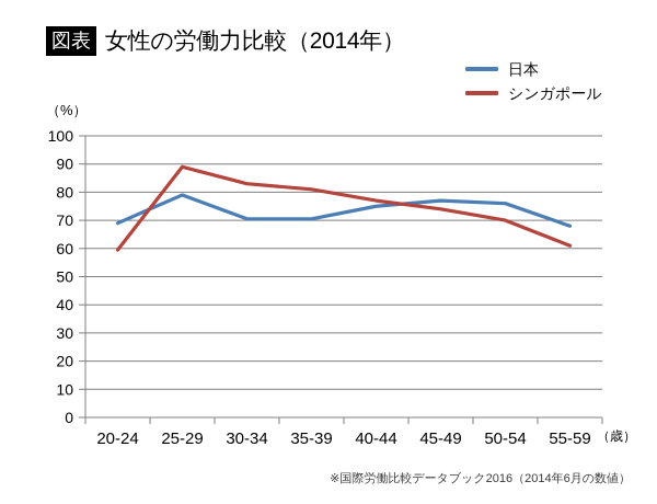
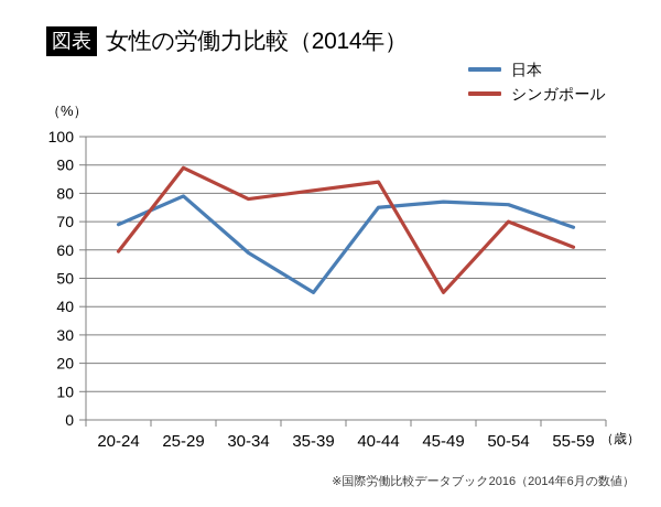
日本/30-34: 70 -> 59
シンガポール/30-34: 83 -> 78
日本/35-39: 70 -> 45
シンガポール/40-44: 77 -> 84
シンガポール/45-49: 74 -> 45
